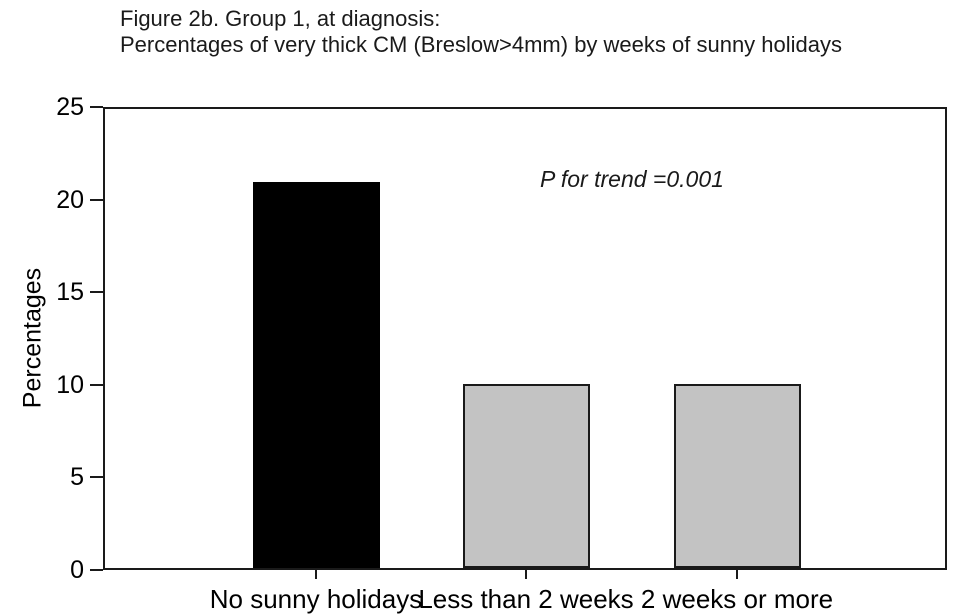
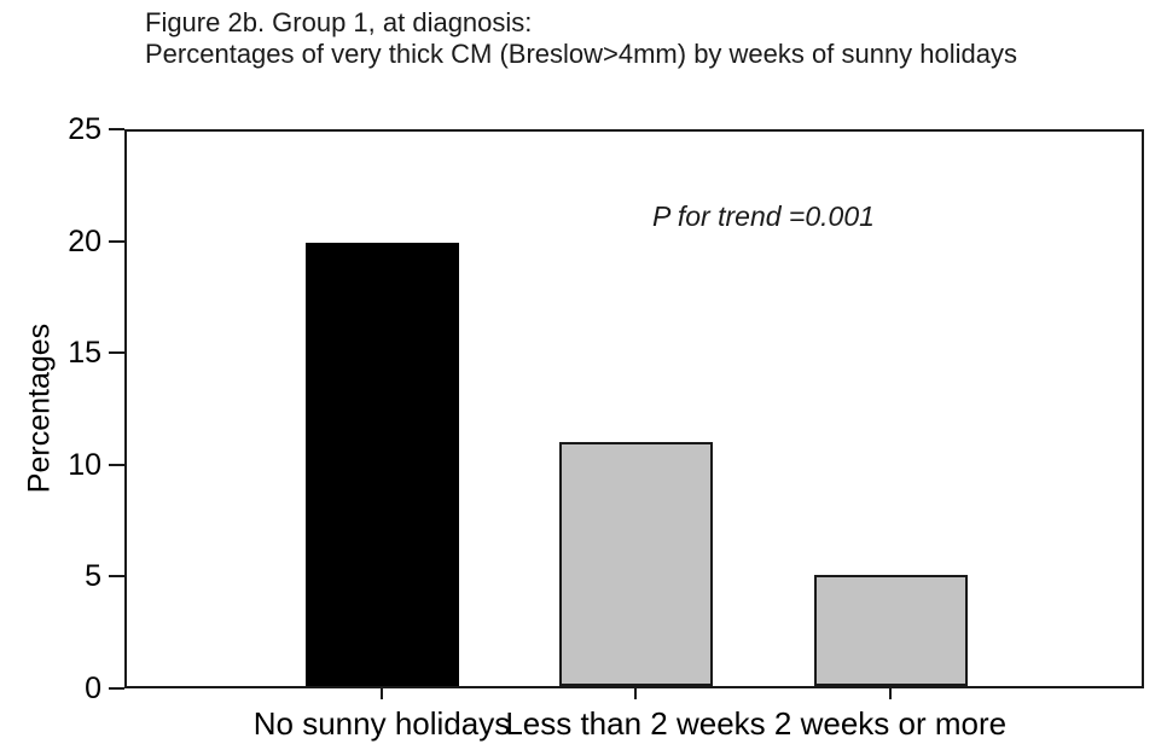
No sunny holidays: 21 -> 20
Less than 2 weeks: 10 -> 11
2 weeks or more: 10 -> 5
